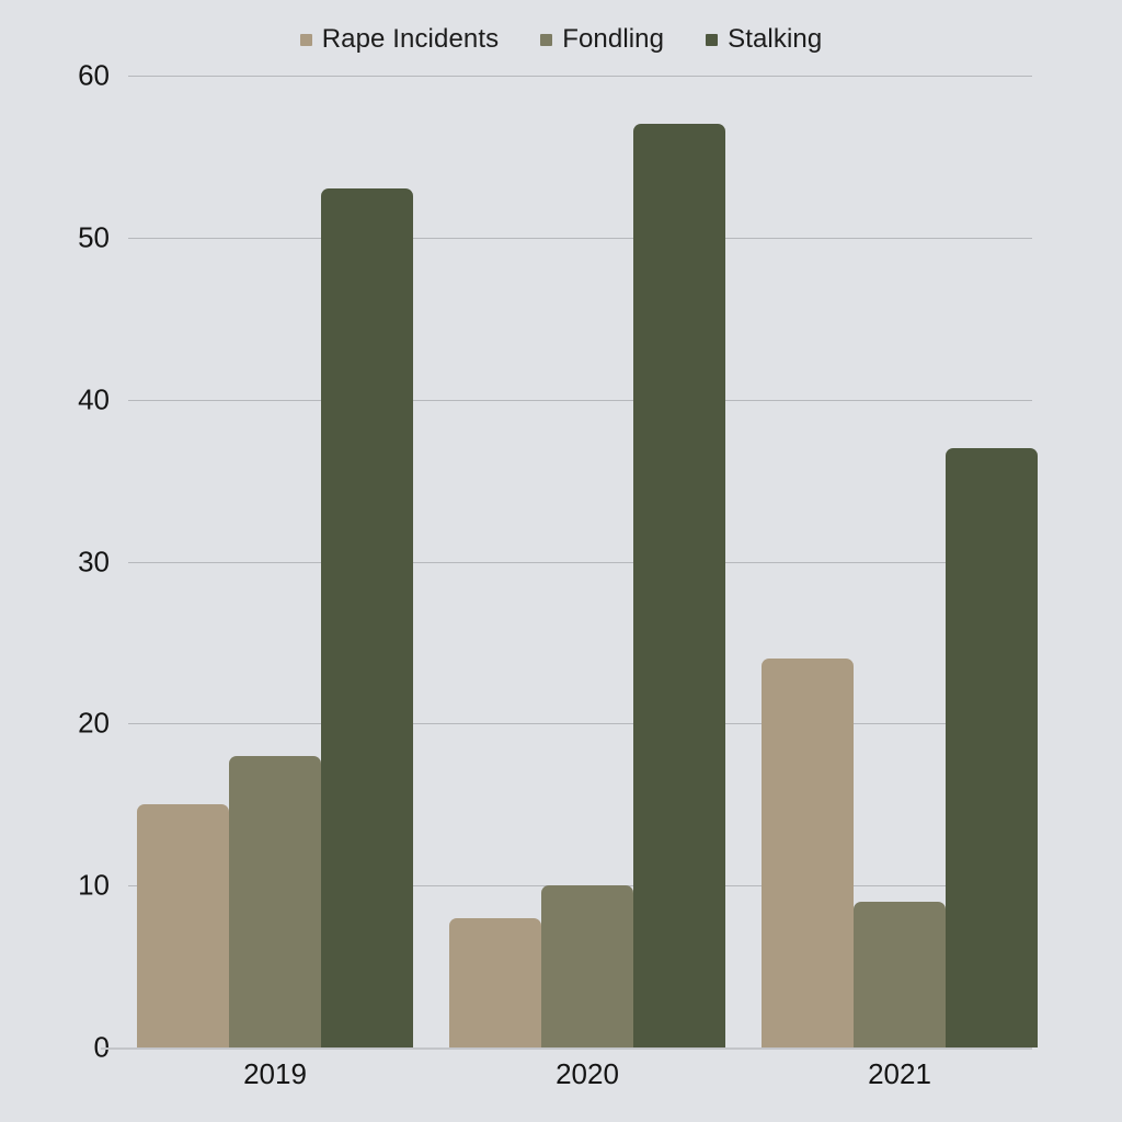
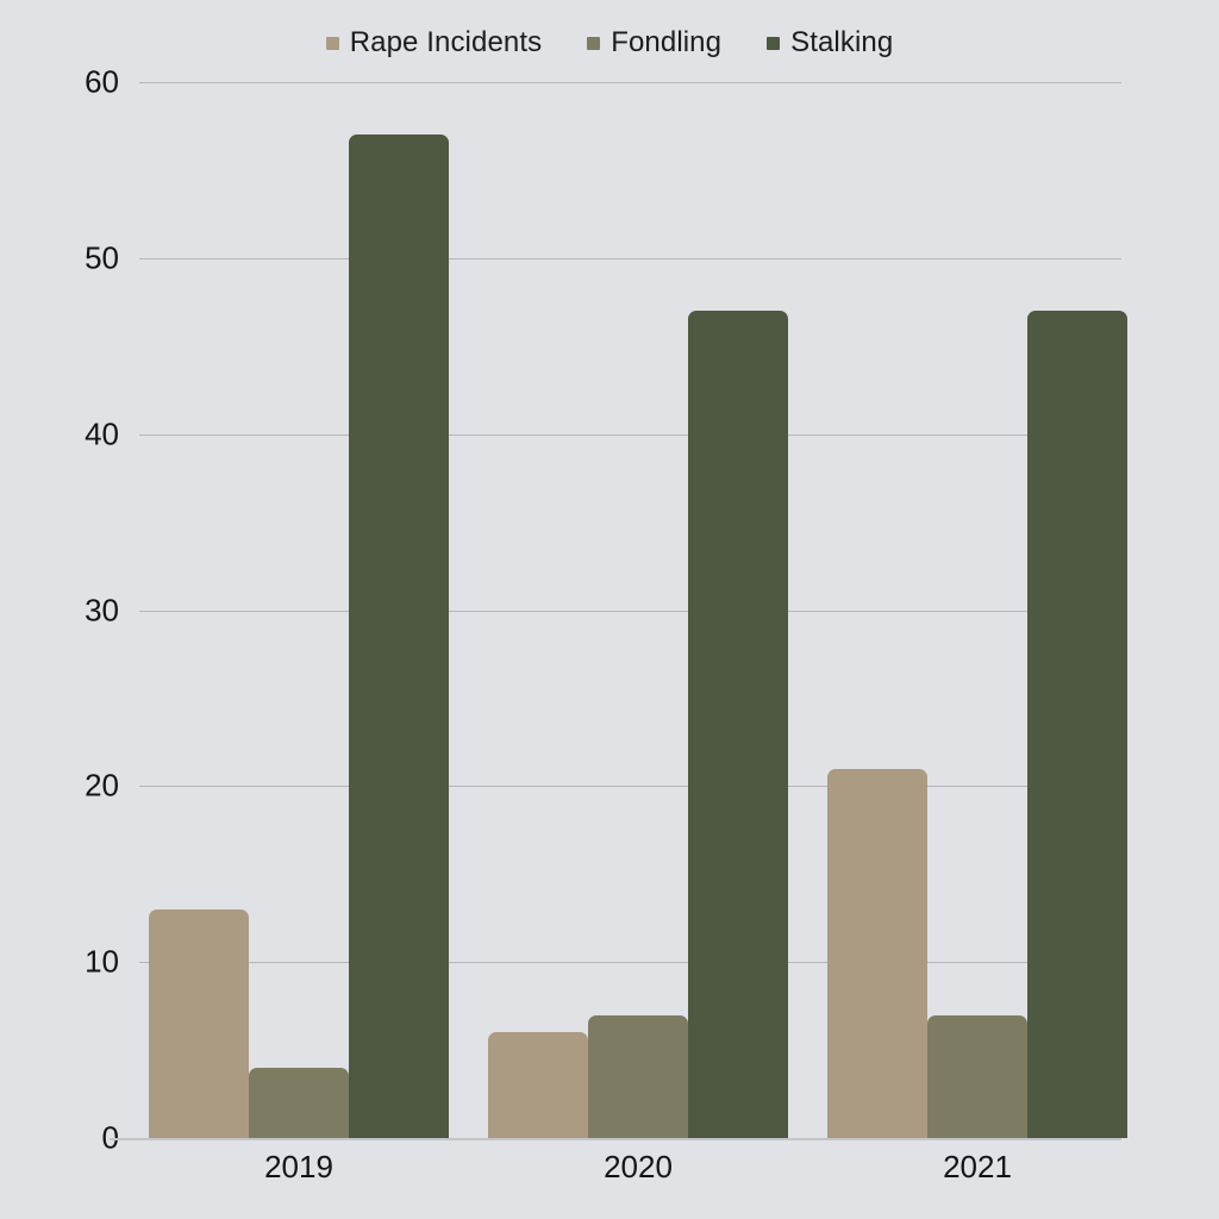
Rape Incidents/2019: 15 -> 13
Fondling/2019: 18 -> 4
Stalking/2019: 53 -> 57
Rape Incidents/2020: 8 -> 6
Fondling/2020: 10 -> 7
Stalking/2020: 57 -> 47
Rape Incidents/2021: 24 -> 21
Fondling/2021: 9 -> 7
Stalking/2021: 37 -> 47
